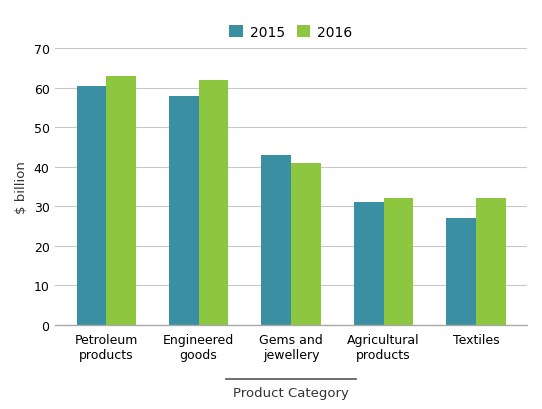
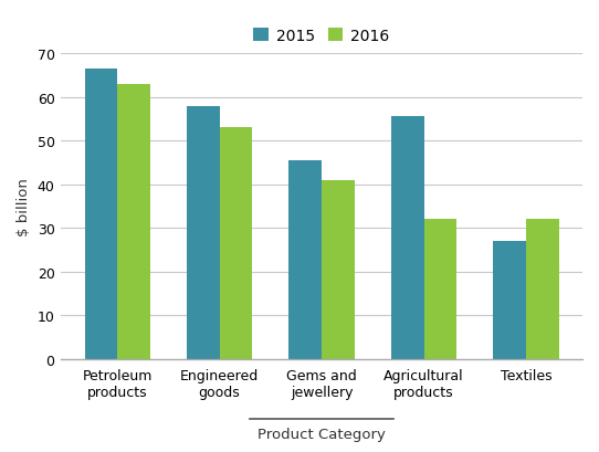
2015/Petroleum products: 60.5 -> 66.5
2016/Engineered goods: 62 -> 53
2015/Gems and jewellery: 43.0 -> 45.5
2015/Agricultural products: 31.0 -> 55.5
